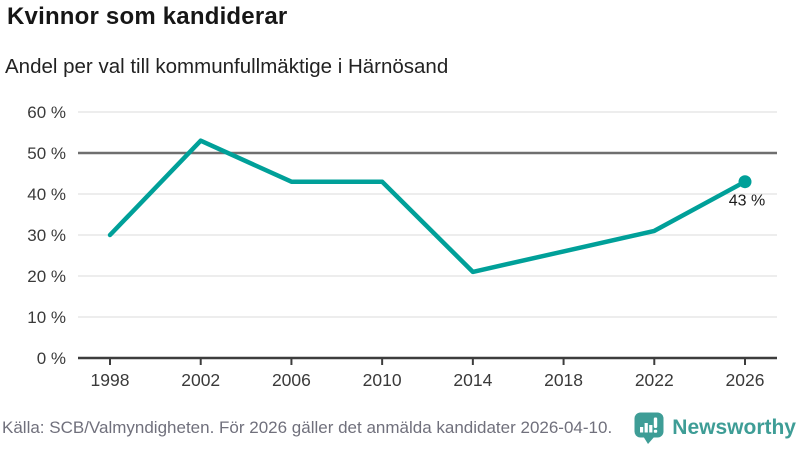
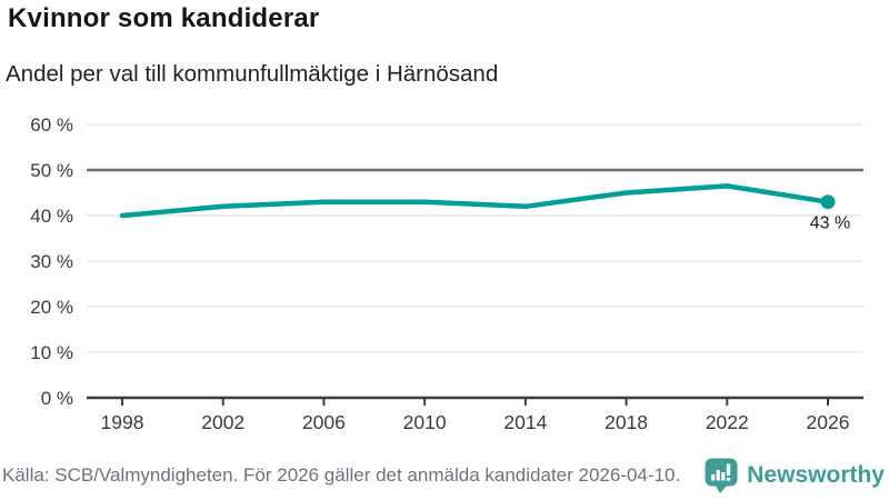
1998: 30% -> 40%
2002: 53% -> 42%
2014: 21% -> 42%
2018: 26% -> 45%
2022: 31% -> 46%
